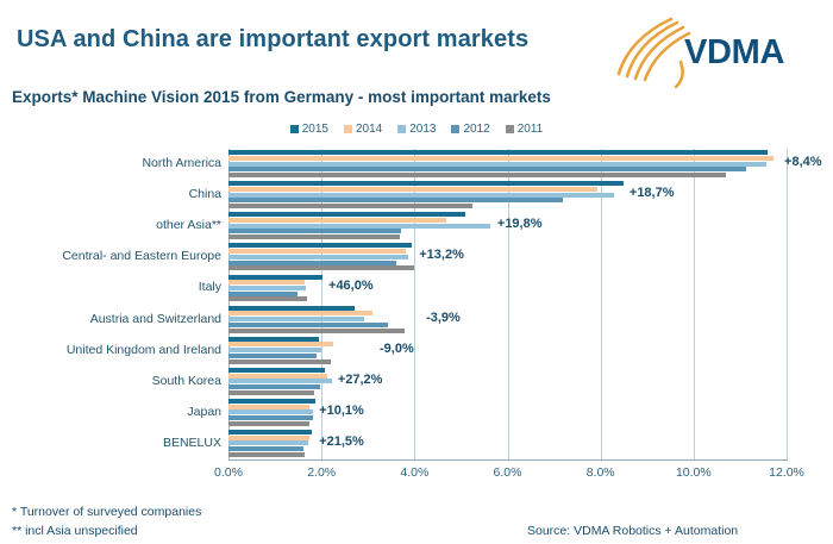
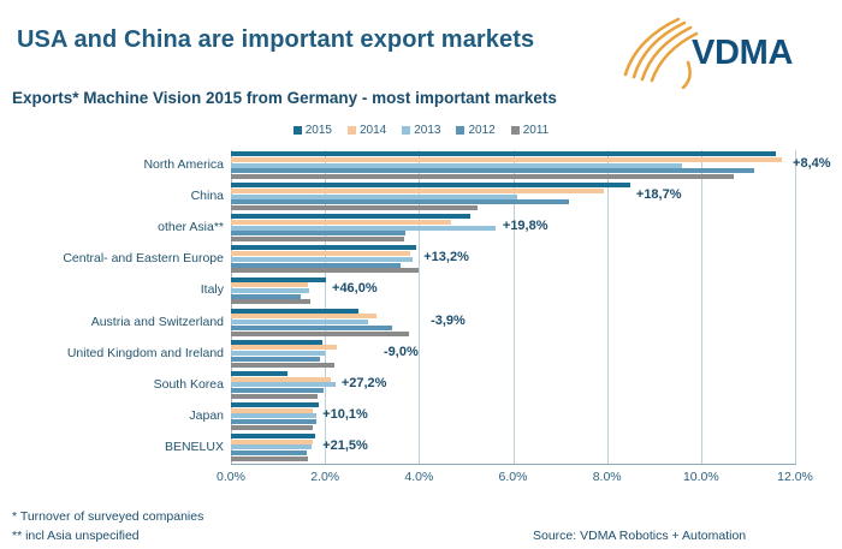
2013/North America: 11.6% -> 9.6%
2013/China: 8.3% -> 6.1%
2015/South Korea: 2.1% -> 1.2%
